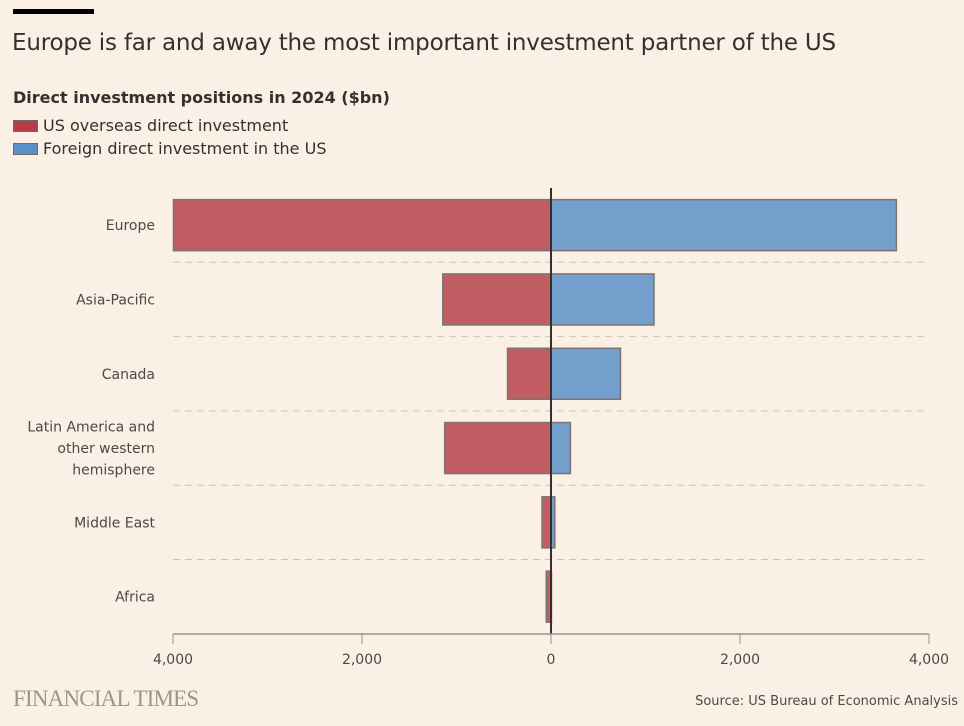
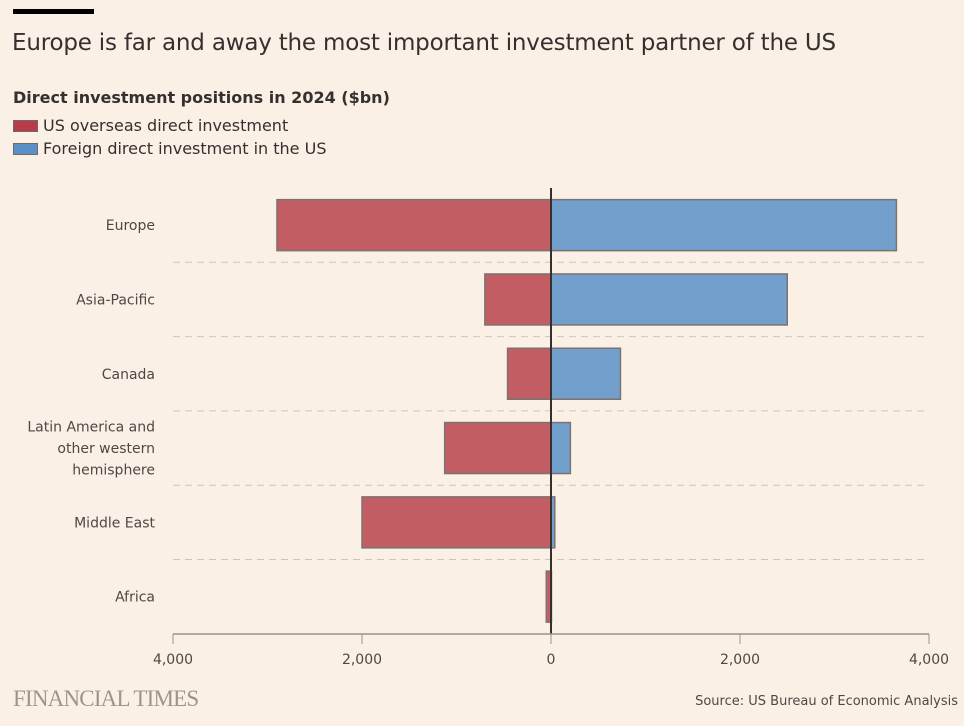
US overseas direct investment/Europe: 4000 -> 2900
US overseas direct investment/Asia-Pacific: 1100 -> 700
Foreign direct investment in the US/Asia-Pacific: 1100 -> 2500
US overseas direct investment/Middle East: 100 -> 2000
